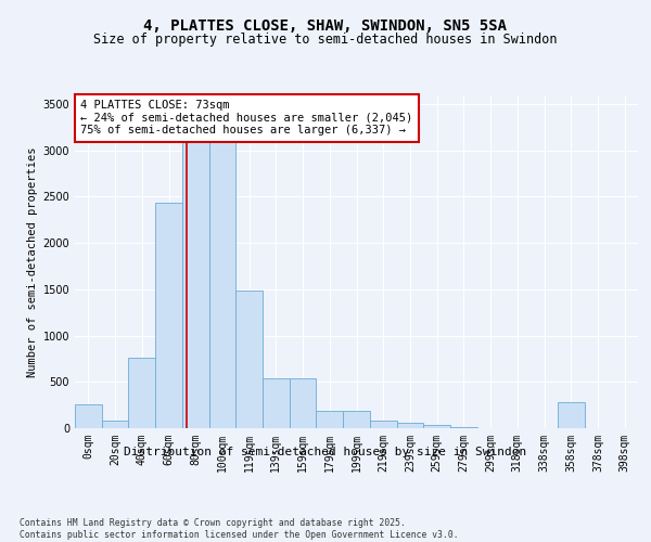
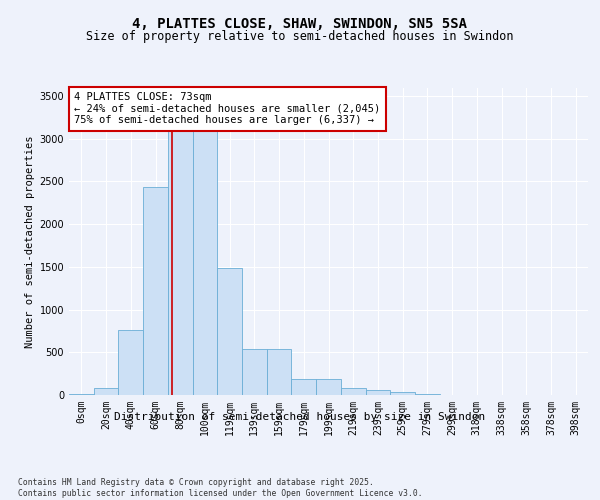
0sqm: 260 -> 10
358sqm: 280 -> 0
